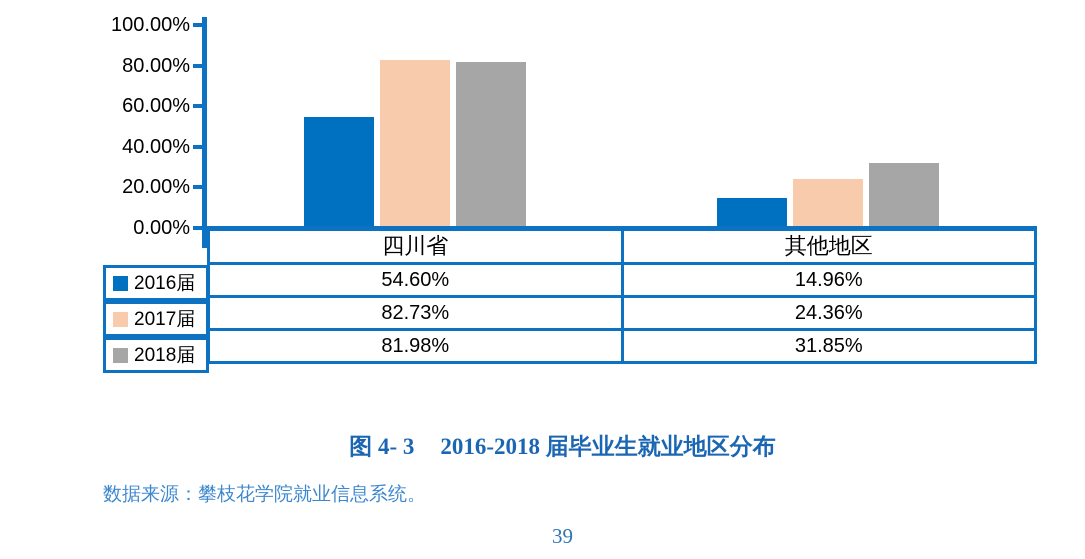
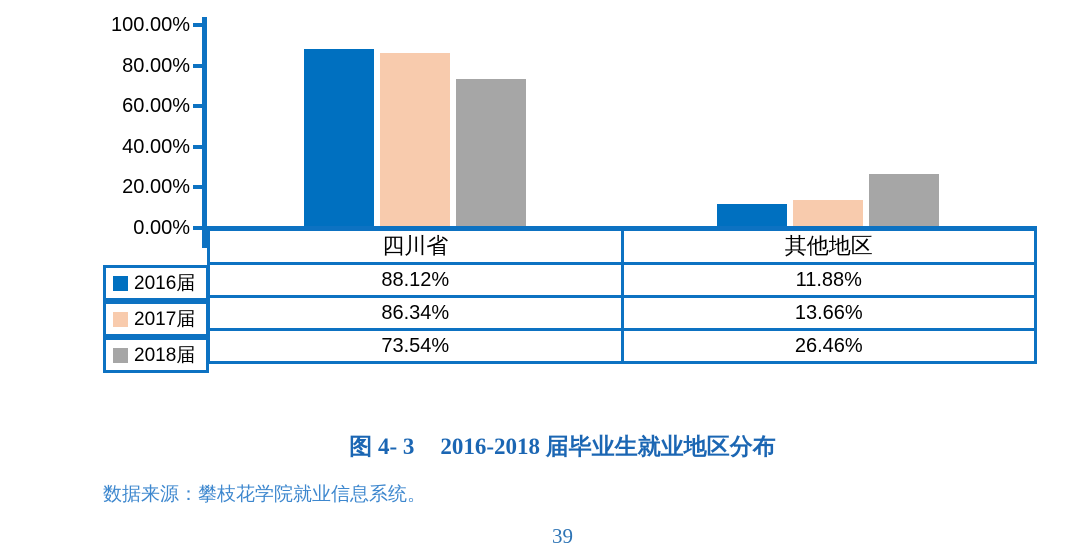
2016届/四川省: 54.60% -> 88.12%
2017届/四川省: 82.73% -> 86.34%
2018届/四川省: 81.98% -> 73.54%
2016届/其他地区: 14.96% -> 11.88%
2017届/其他地区: 24.36% -> 13.66%
2018届/其他地区: 31.85% -> 26.46%
